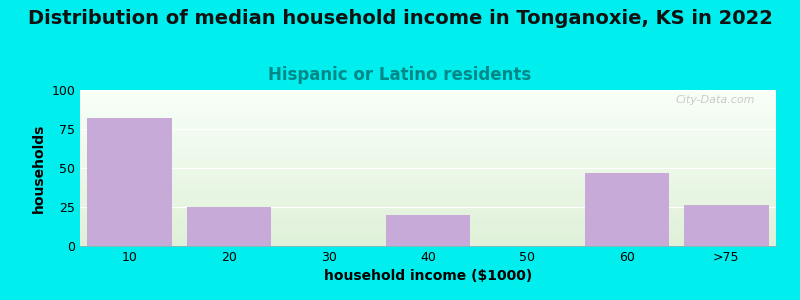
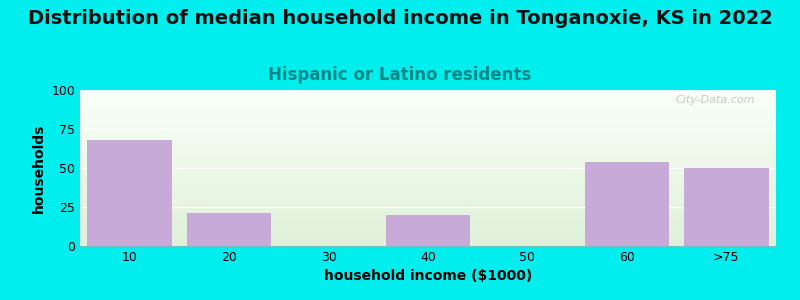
10: 82 -> 68
20: 25 -> 21
60: 47 -> 54
>75: 26 -> 50
